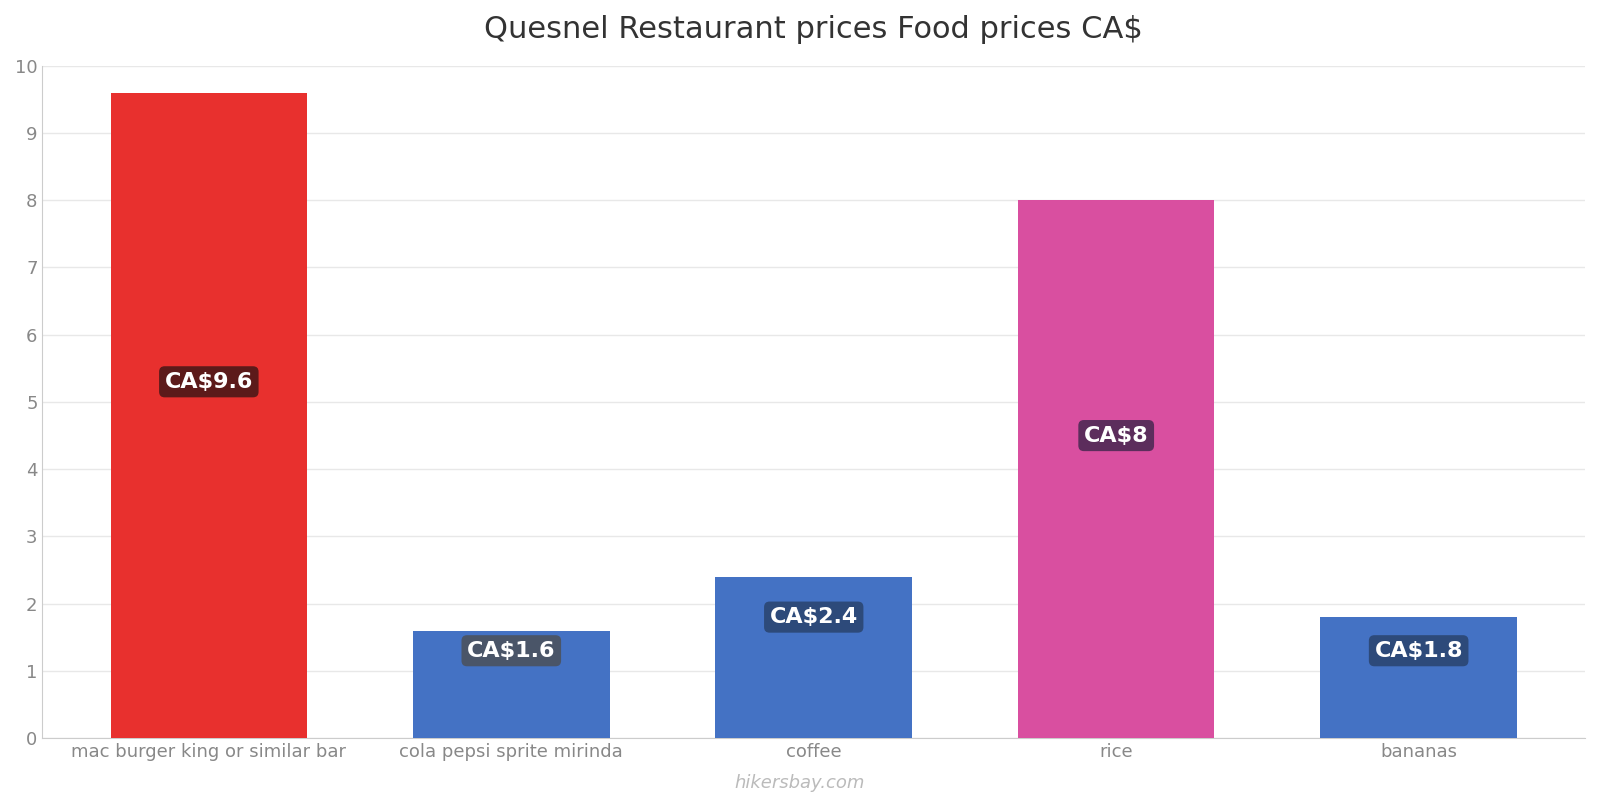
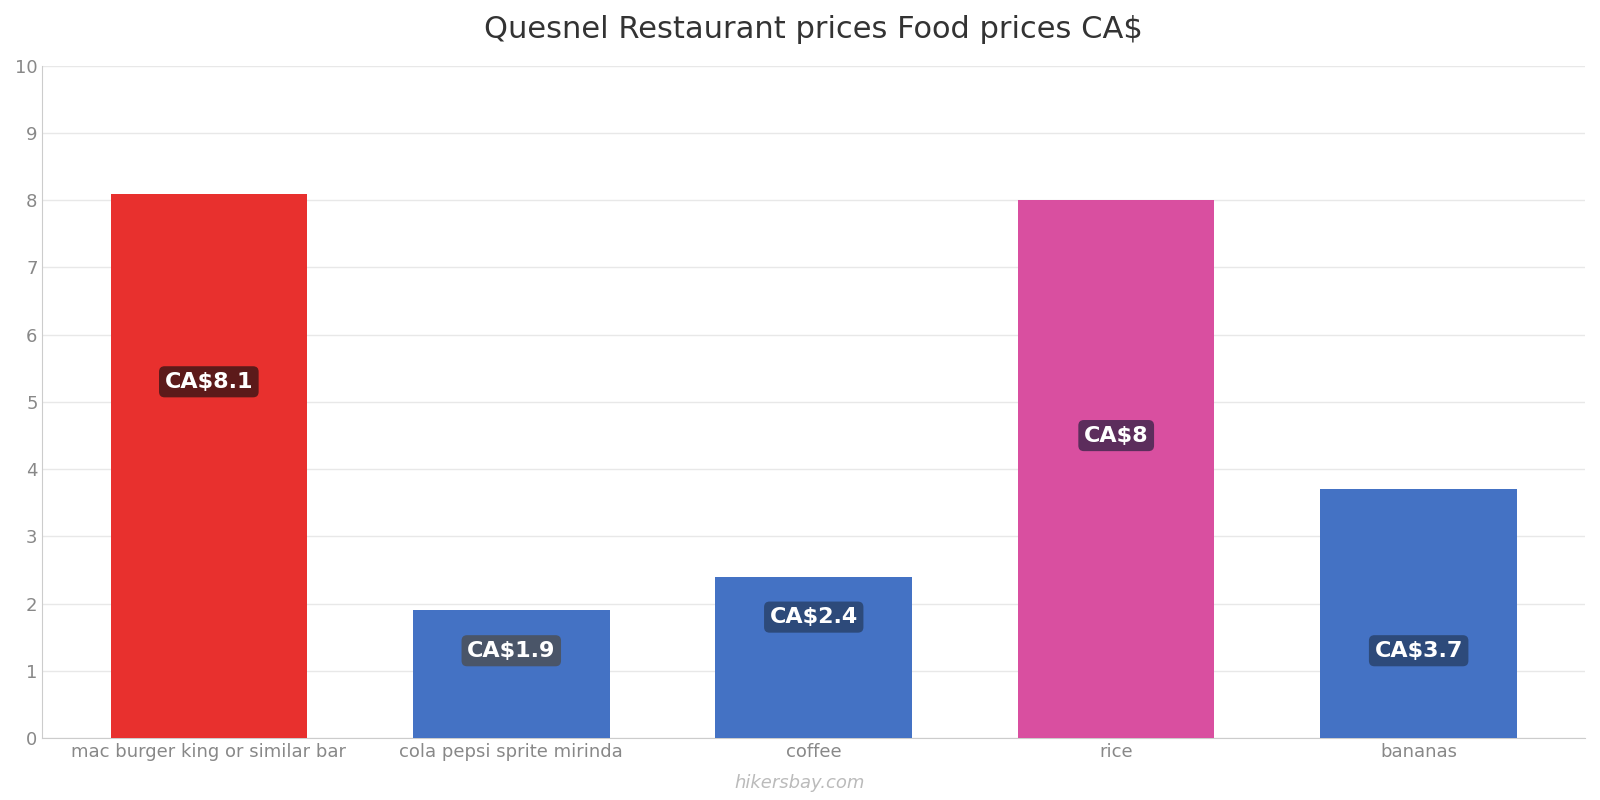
mac burger king or similar bar: CA$9.6 -> CA$8.1
cola pepsi sprite mirinda: CA$1.6 -> CA$1.9
bananas: CA$1.8 -> CA$3.7
